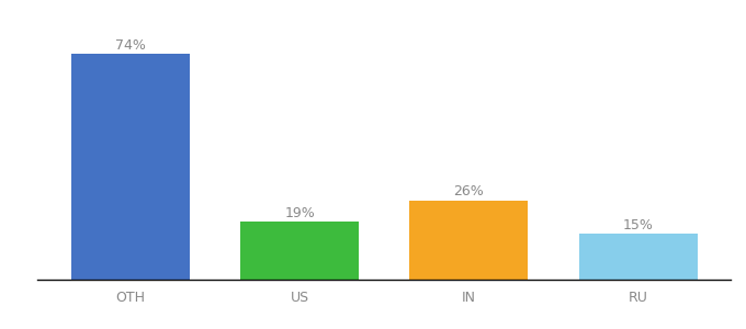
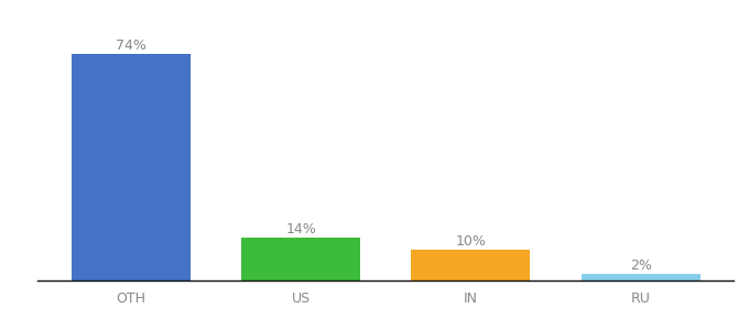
US: 19% -> 14%
IN: 26% -> 10%
RU: 15% -> 2%
